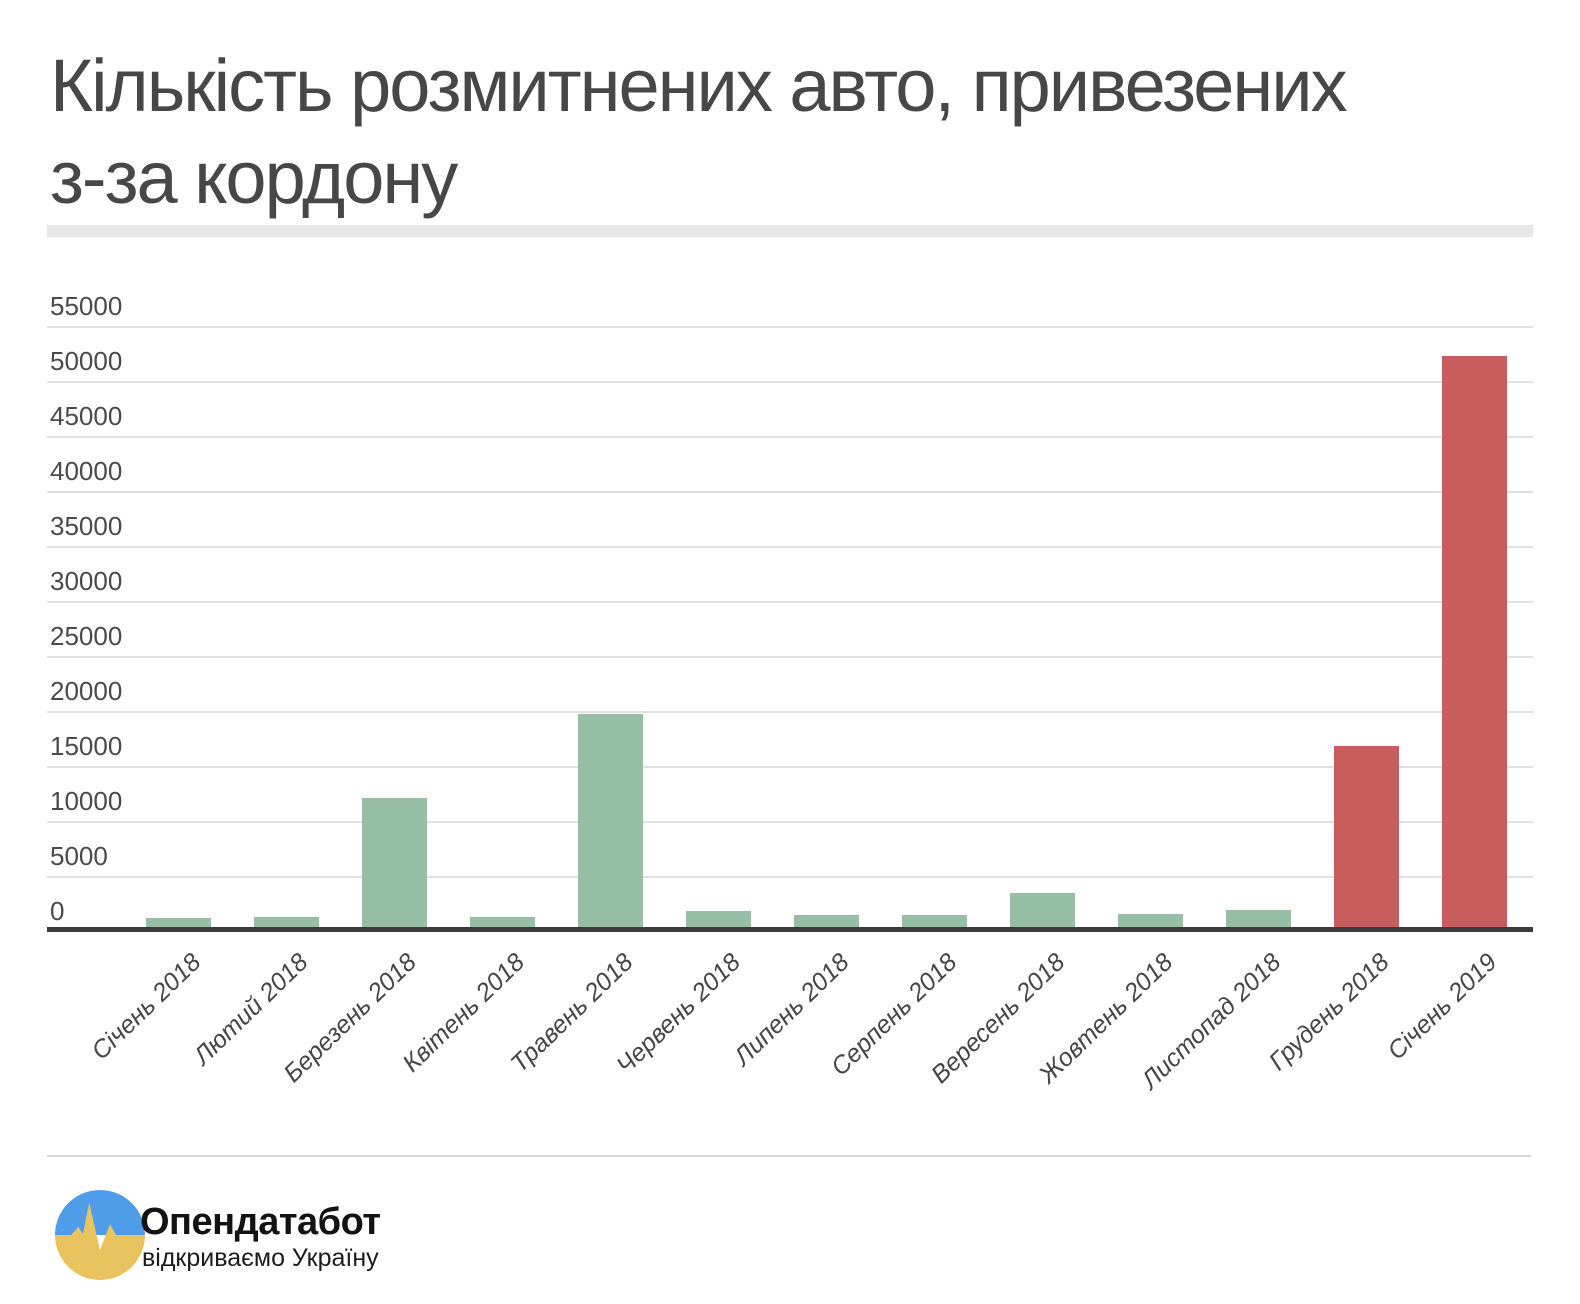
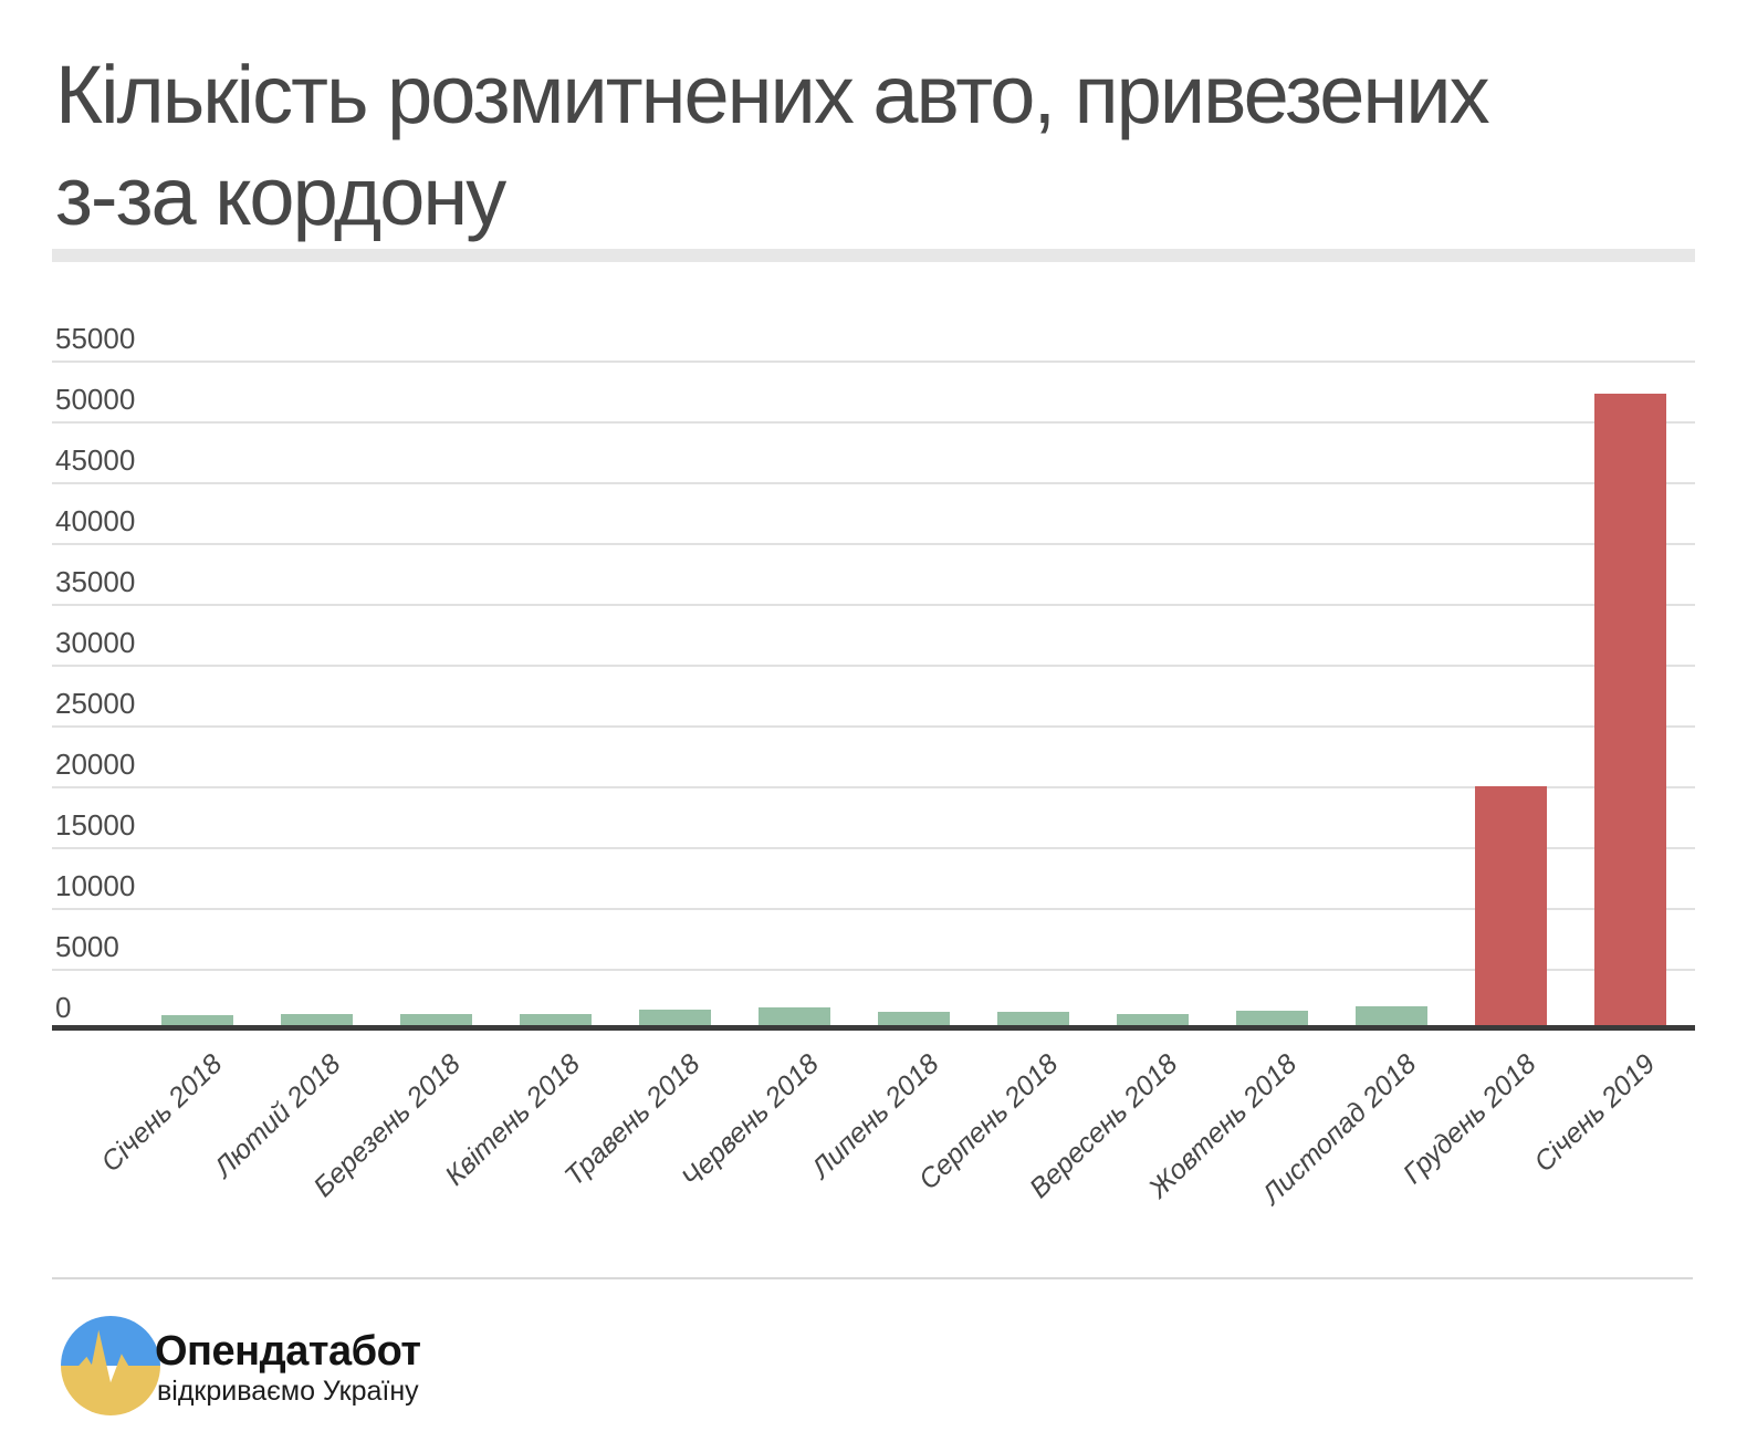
Березень 2018: 12100 -> 1300
Травень 2018: 19700 -> 1600
Вересень 2018: 3500 -> 1300
Грудень 2018: 16800 -> 20000
